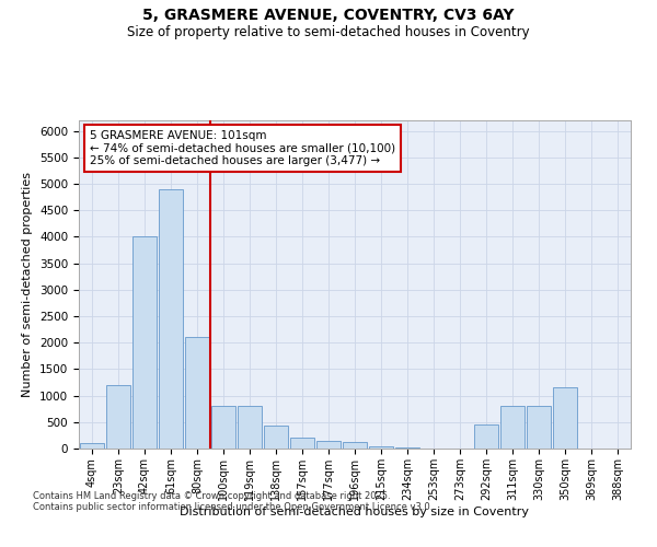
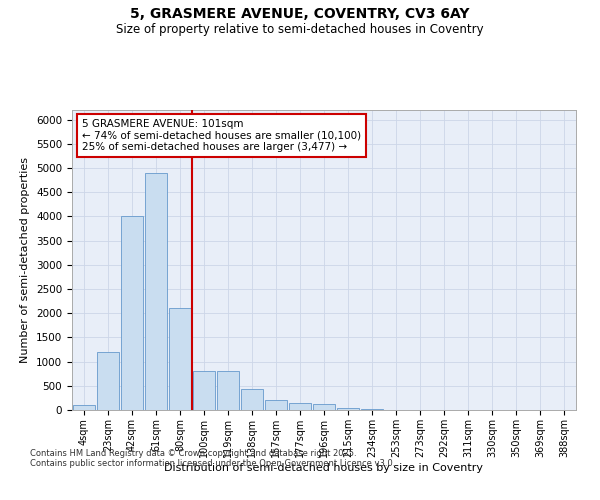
292sqm: 450 -> 0
311sqm: 800 -> 0
330sqm: 800 -> 0
350sqm: 1150 -> 0
